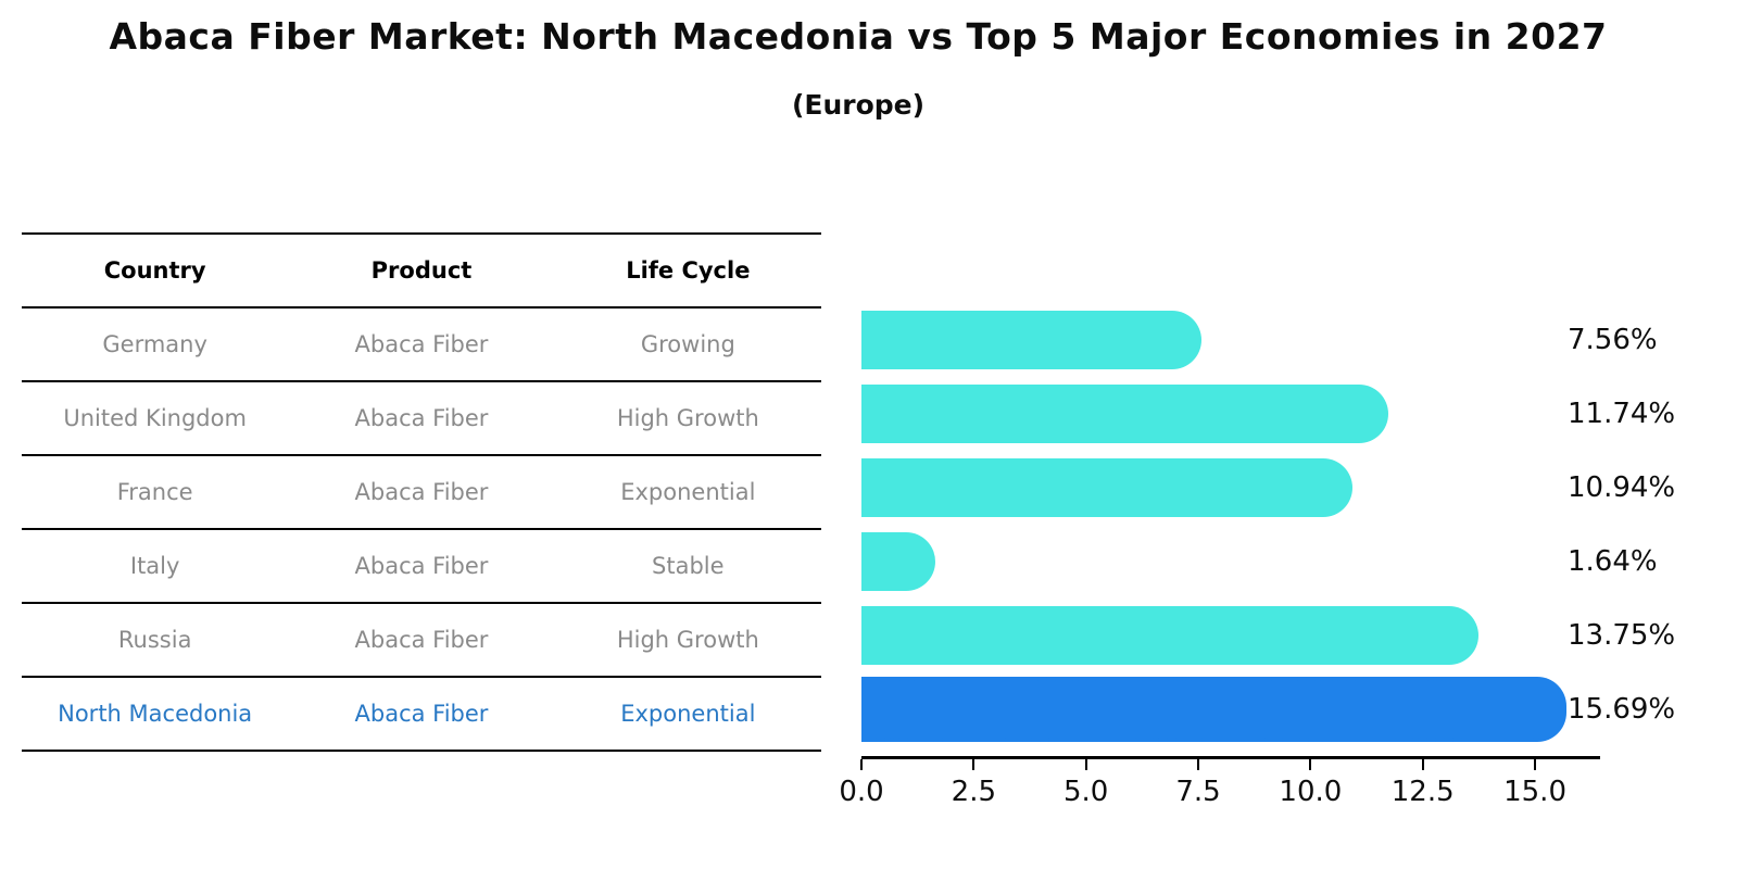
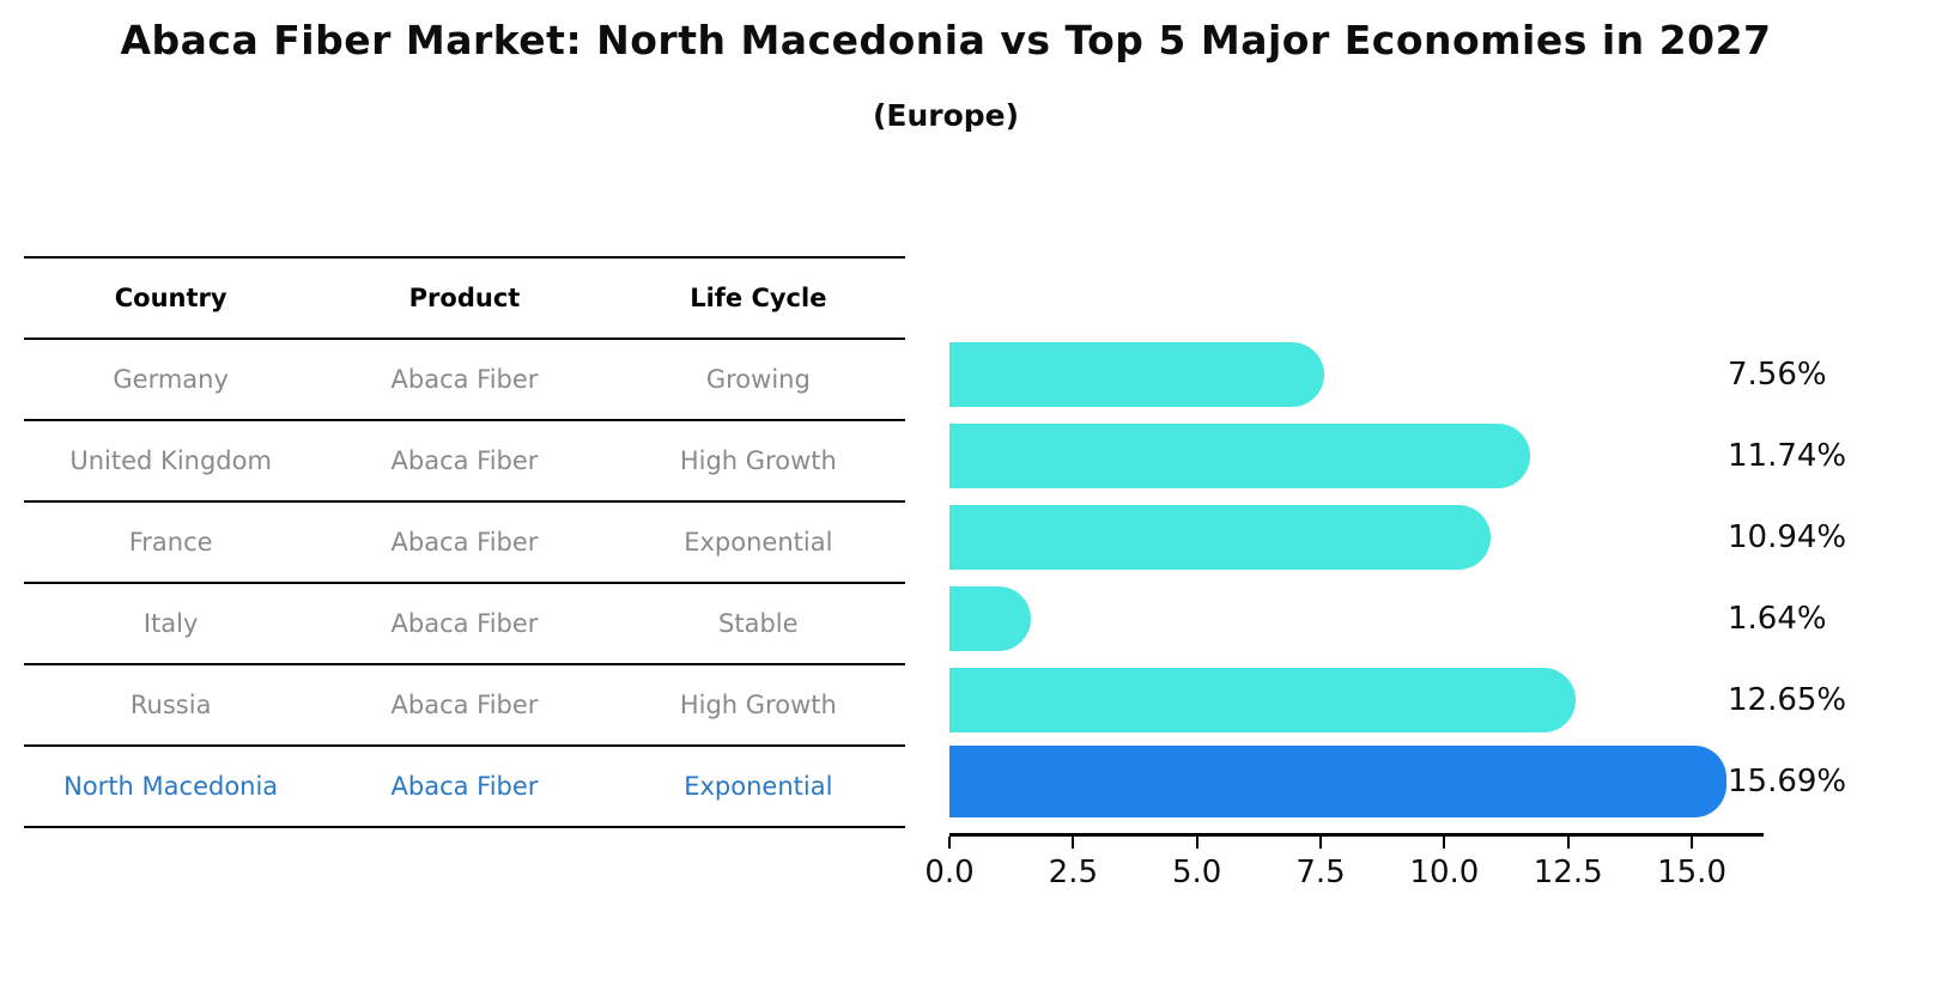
Russia: 13.75% -> 12.65%
